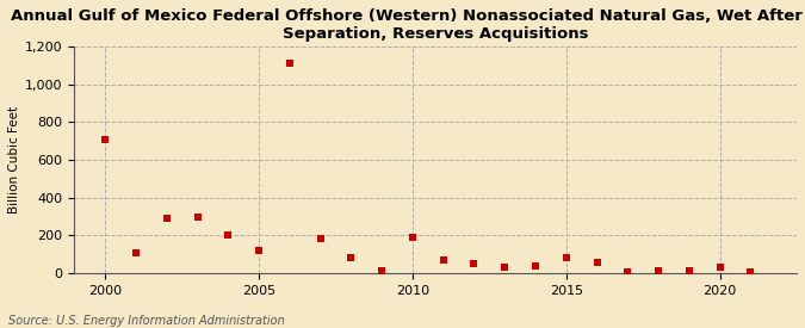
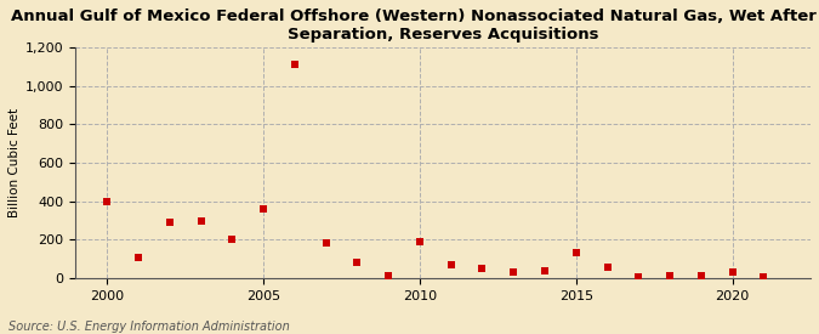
2000: 710 -> 400
2005: 120 -> 360
2015: 80 -> 130
